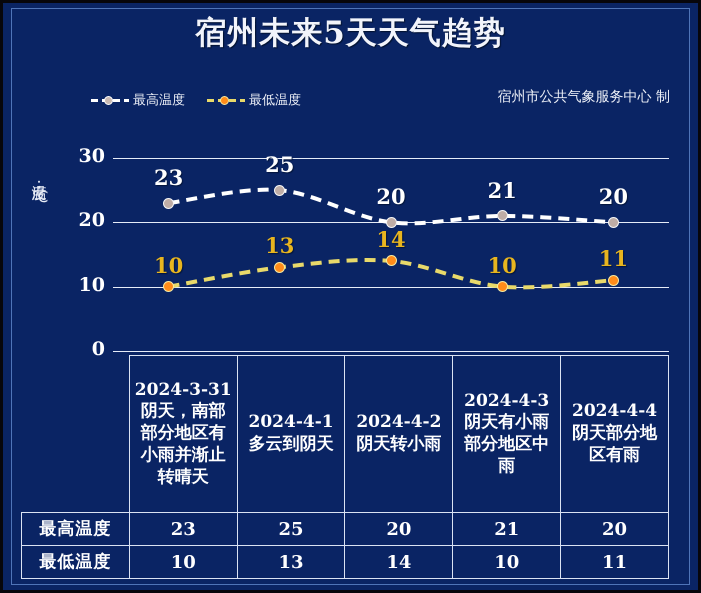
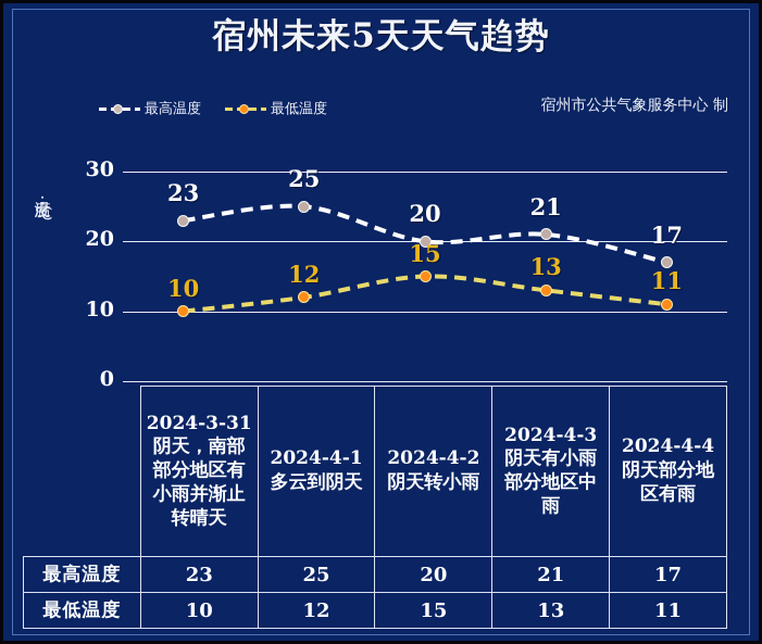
最低温度/2024-4-1多云到阴天: 13 -> 12
最低温度/2024-4-2阴天转小雨: 14 -> 15
最低温度/2024-4-3阴天有小雨部分地区中雨: 10 -> 13
最高温度/2024-4-4阴天部分地区有雨: 20 -> 17
